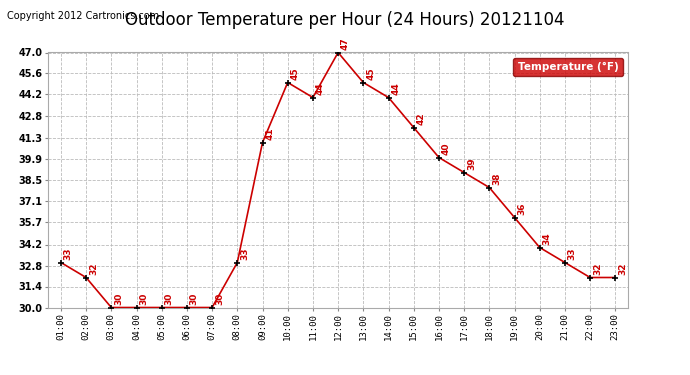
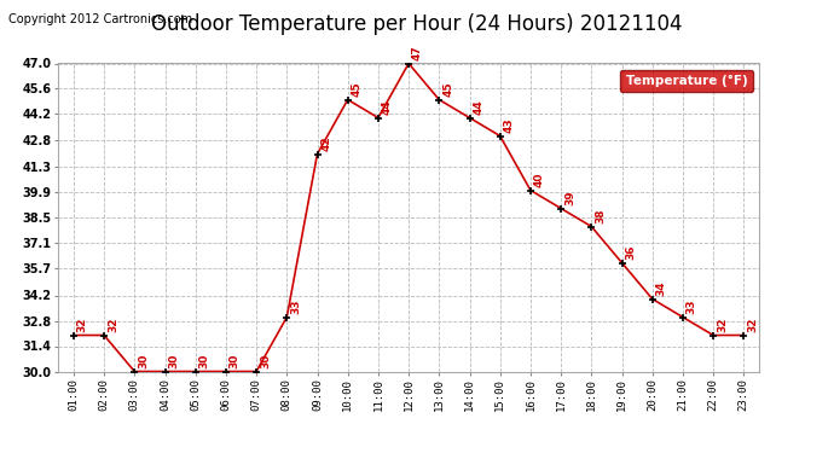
01:00: 33 -> 32
09:00: 41 -> 42
15:00: 42 -> 43
